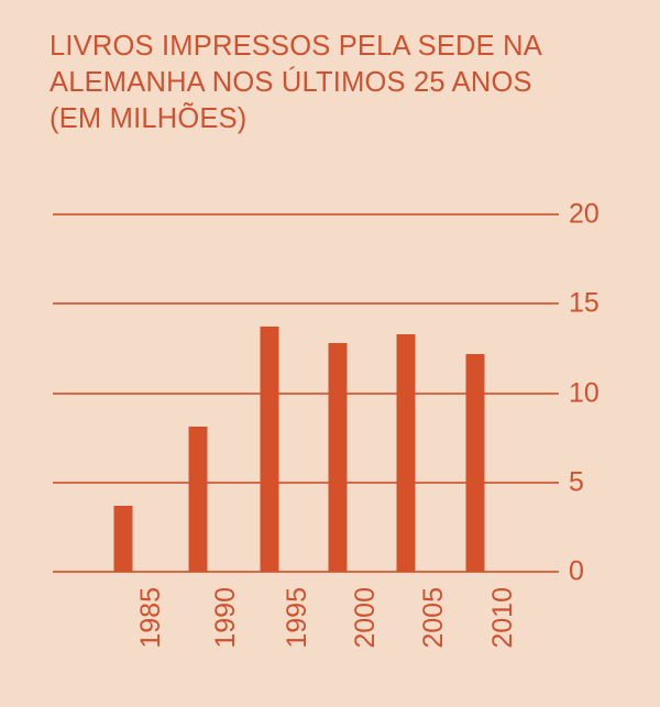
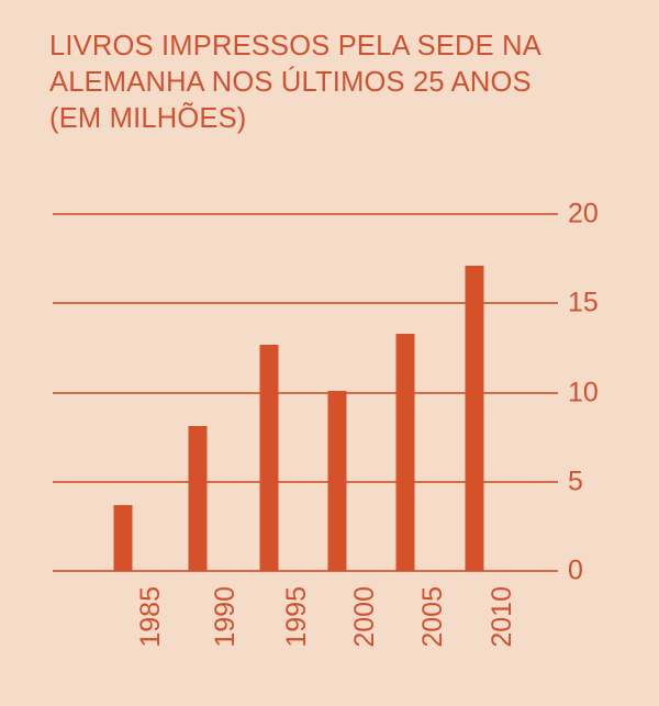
1995: 13.7 -> 12.7
2000: 12.8 -> 10.1
2010: 12.2 -> 17.1
